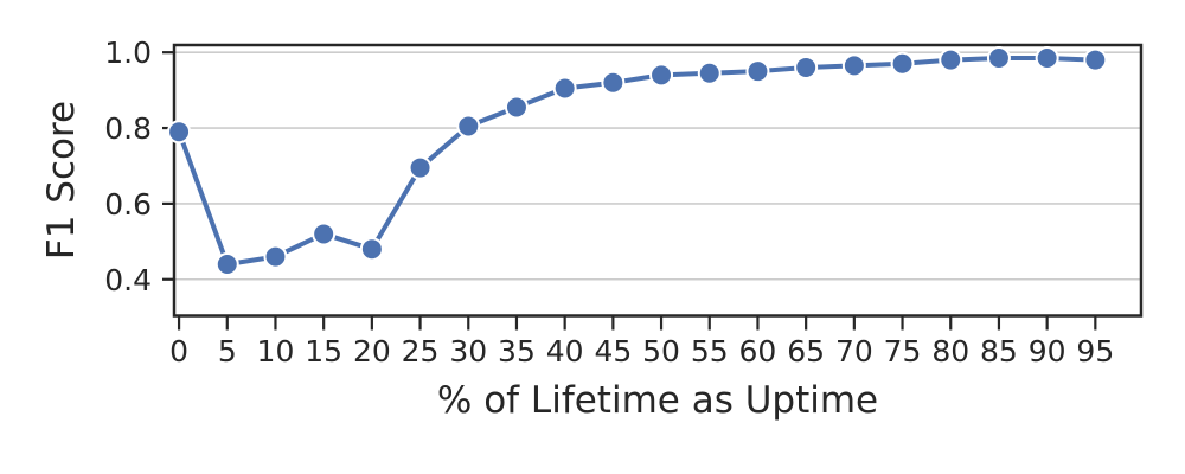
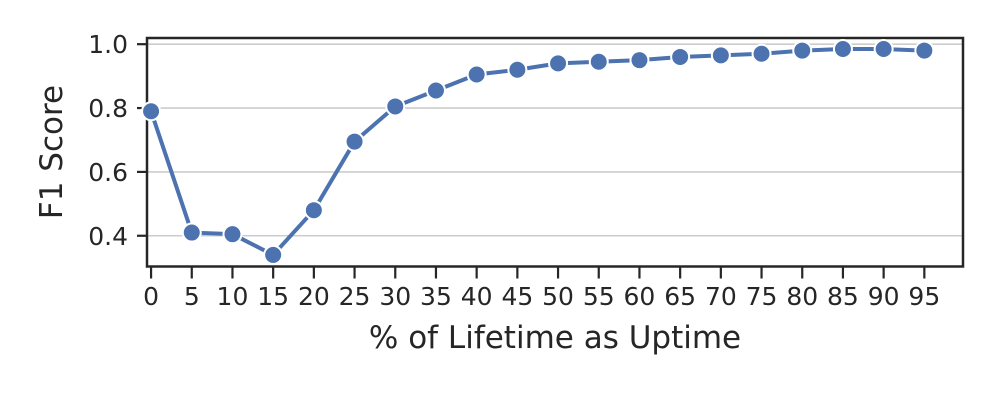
5: 0.44 -> 0.41
10: 0.46 -> 0.41
15: 0.52 -> 0.34
